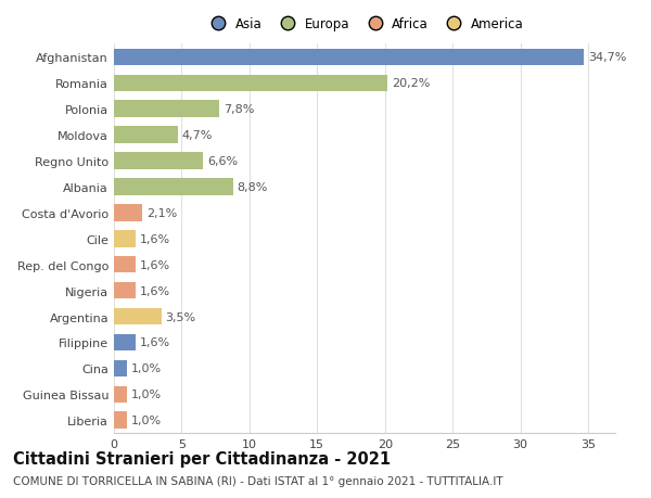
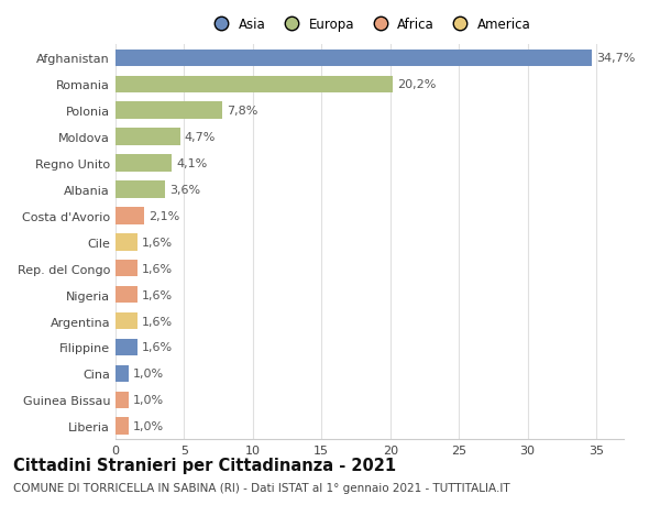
Regno Unito: 6,6% -> 4,1%
Albania: 8,8% -> 3,6%
Argentina: 3,5% -> 1,6%
